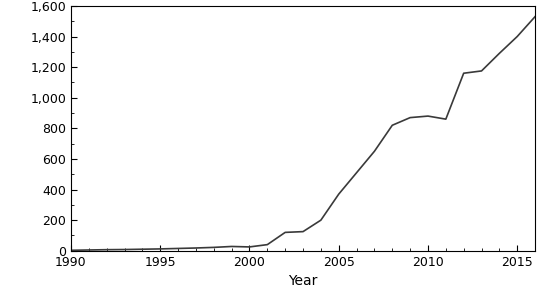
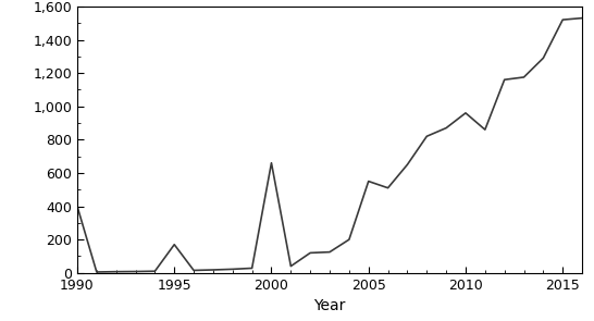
1990: 0 -> 400
1995: 10 -> 170
2000: 20 -> 660
2005: 370 -> 550
2010: 880 -> 960
2015: 1,400 -> 1,520
